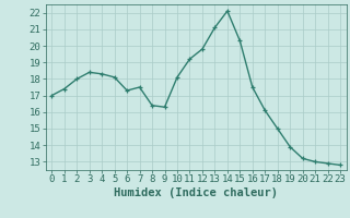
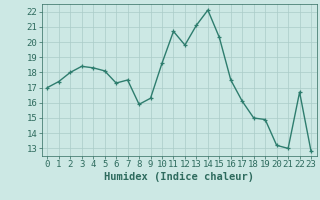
8: 16.4 -> 15.9
10: 18.1 -> 18.6
11: 19.2 -> 20.7
19: 13.9 -> 14.9
22: 12.9 -> 16.7
